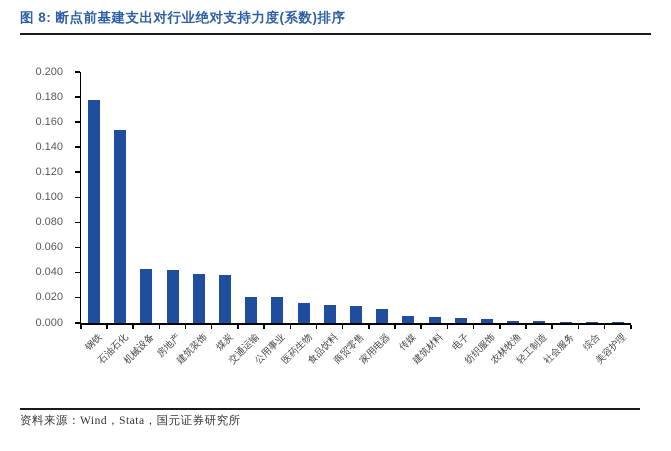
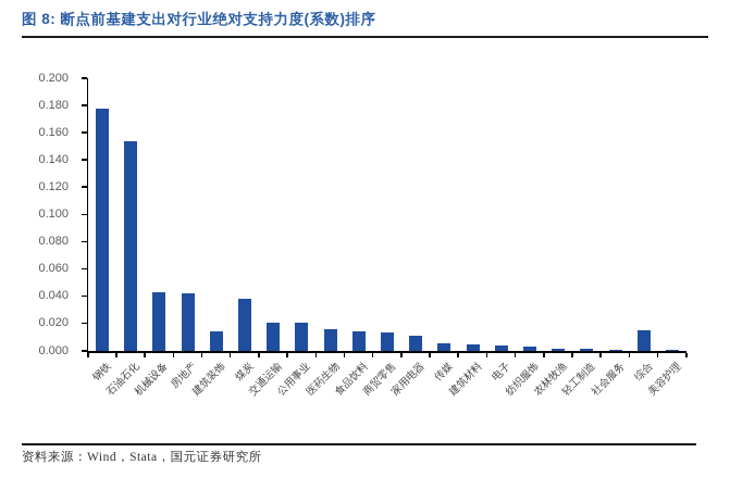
建筑装饰: 0.039 -> 0.014
综合: 0.001 -> 0.015
